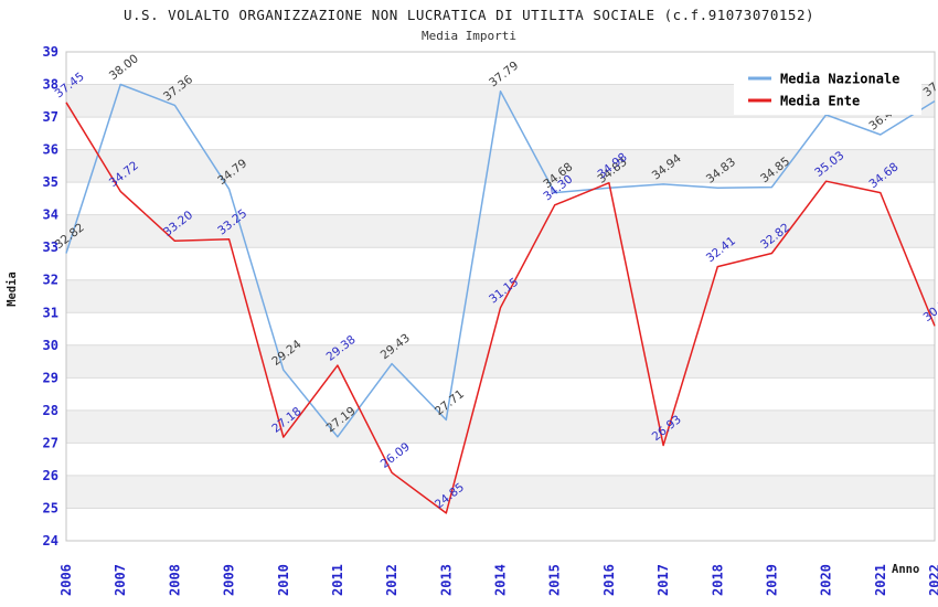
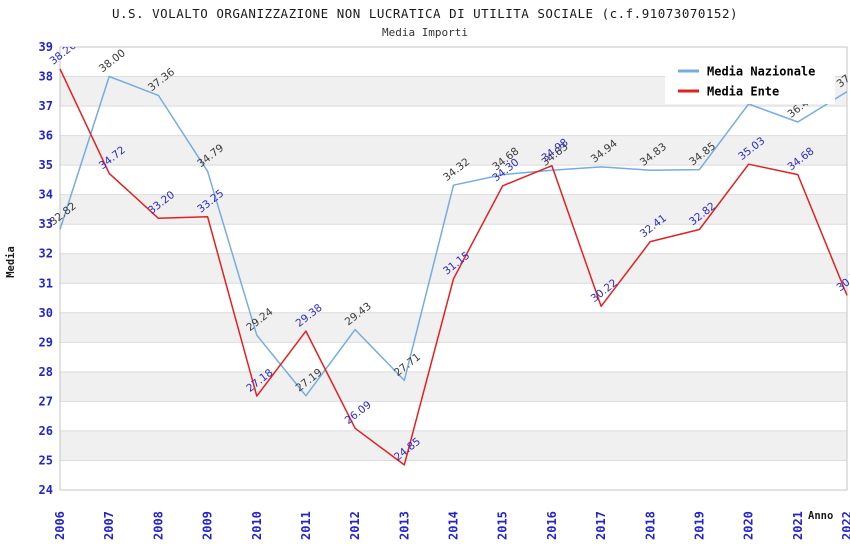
Media Ente/2006: 37.45 -> 38.26
Media Nazionale/2014: 37.79 -> 34.32
Media Ente/2017: 26.93 -> 30.22
